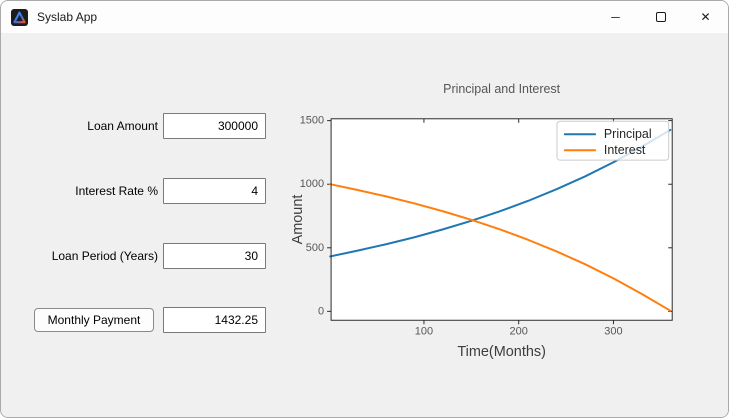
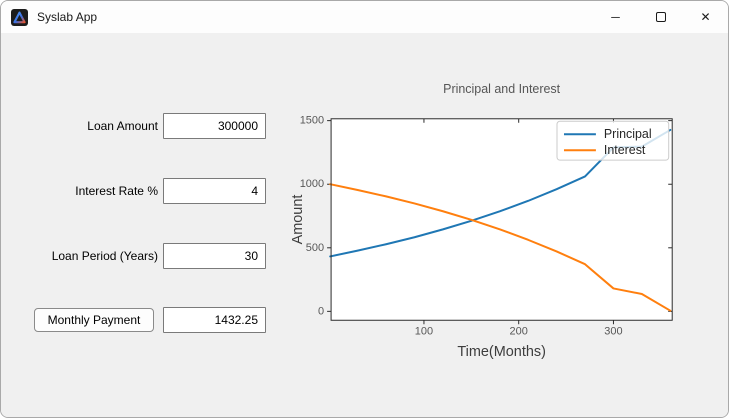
Principal/300: 1170 -> 1290
Interest/300: 260 -> 180
